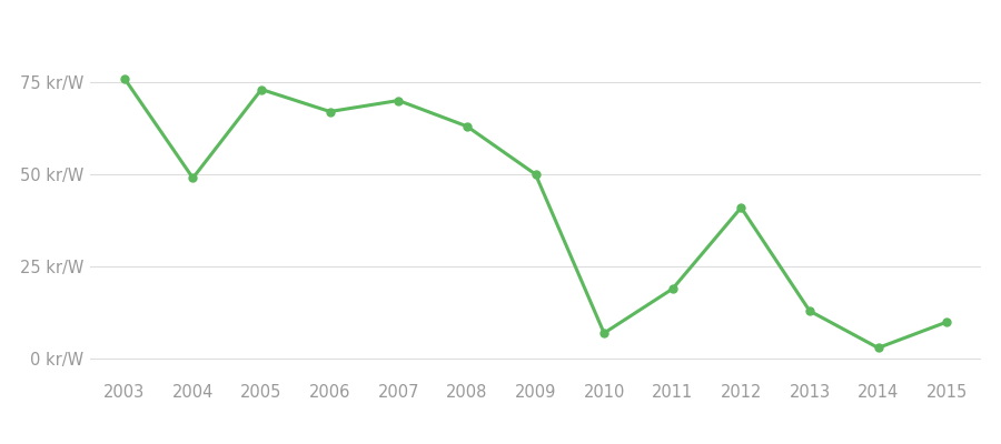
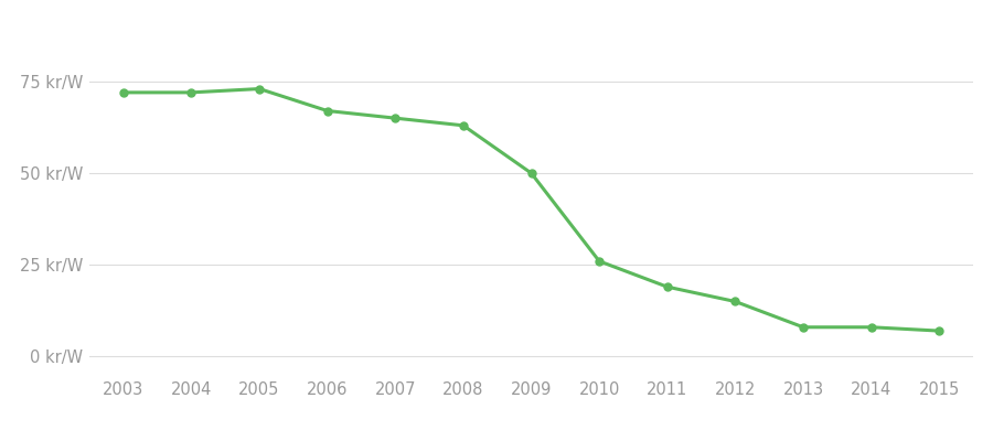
2003: 76 kr/W -> 72 kr/W
2004: 49 kr/W -> 72 kr/W
2007: 70 kr/W -> 65 kr/W
2010: 7 kr/W -> 26 kr/W
2012: 41 kr/W -> 15 kr/W
2013: 13 kr/W -> 8 kr/W
2014: 3 kr/W -> 8 kr/W
2015: 10 kr/W -> 7 kr/W
